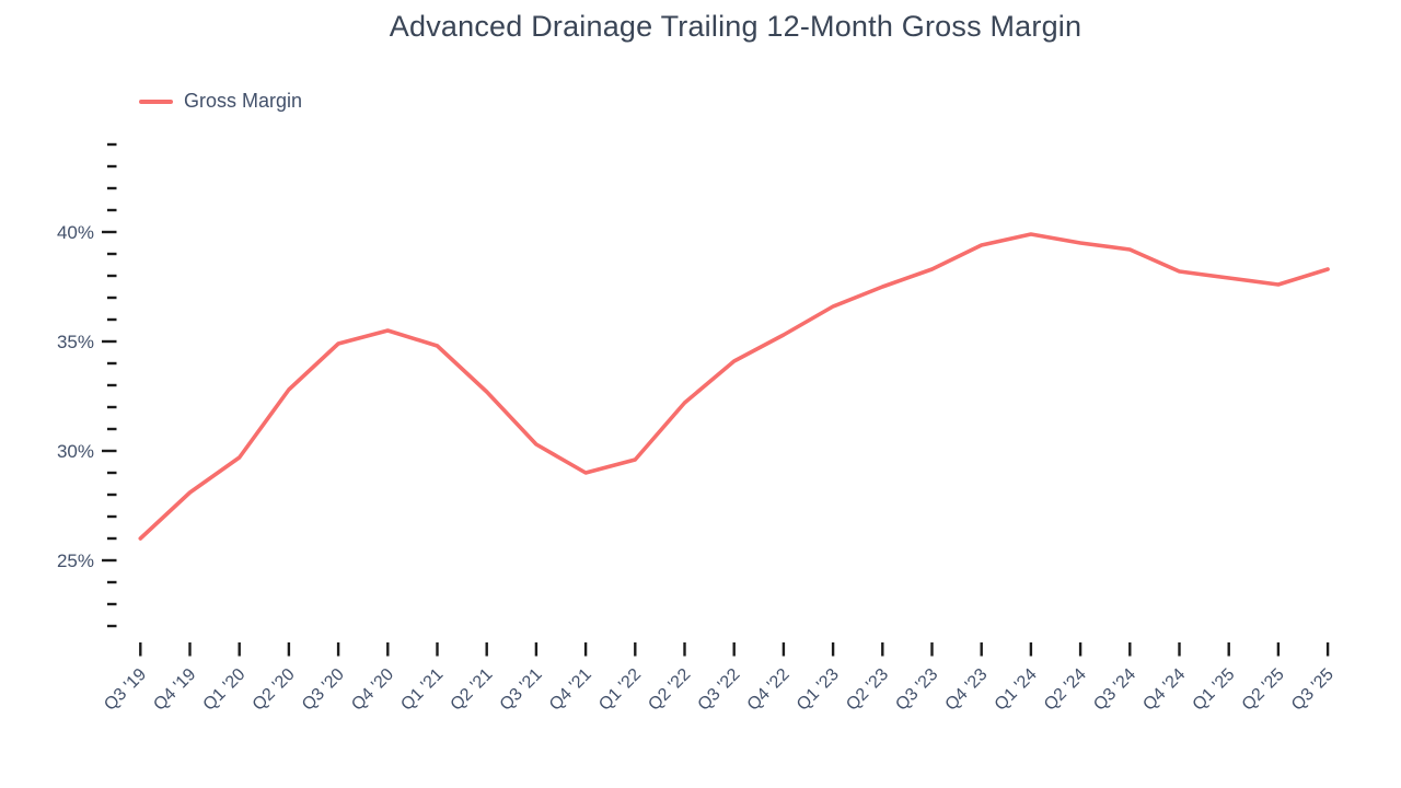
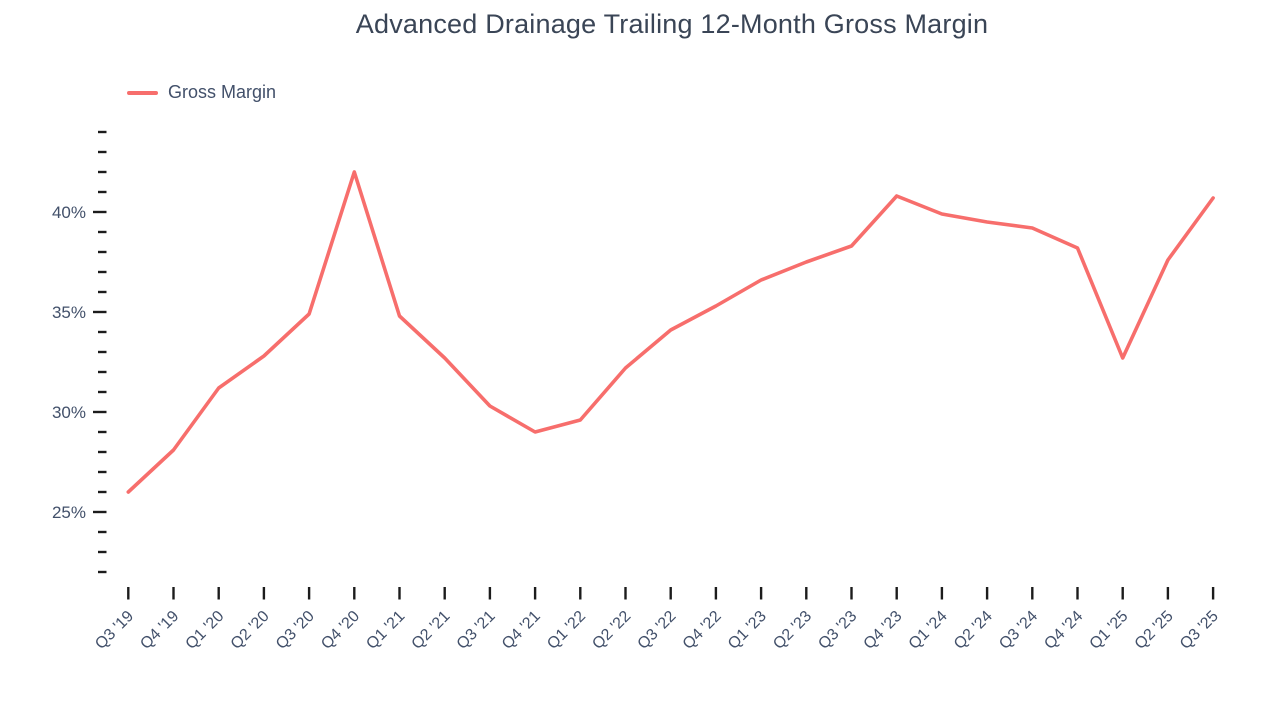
Q1 '20: 29.7% -> 31.2%
Q4 '20: 35.5% -> 42.0%
Q4 '23: 39.4% -> 40.8%
Q1 '25: 37.9% -> 32.7%
Q3 '25: 38.3% -> 40.7%
